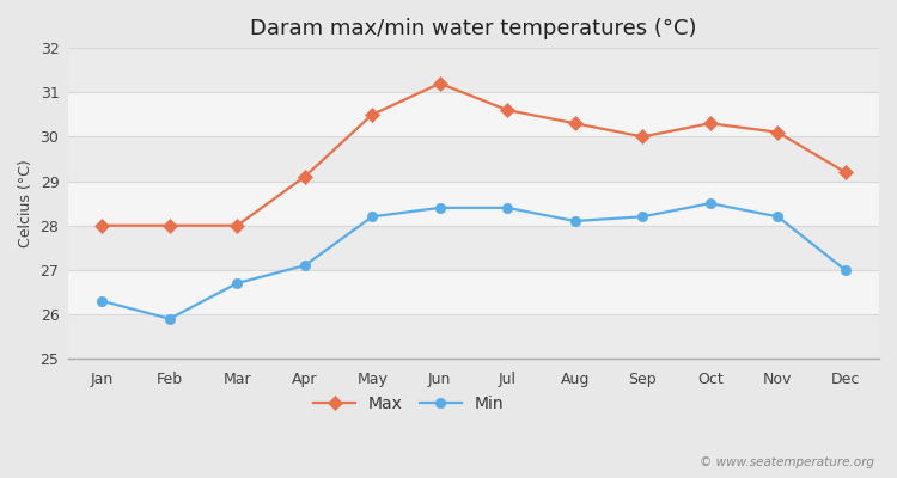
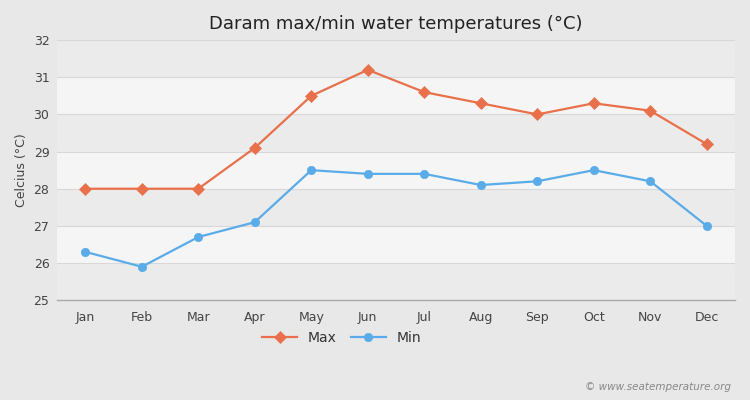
Min/May: 28.2 -> 28.5
